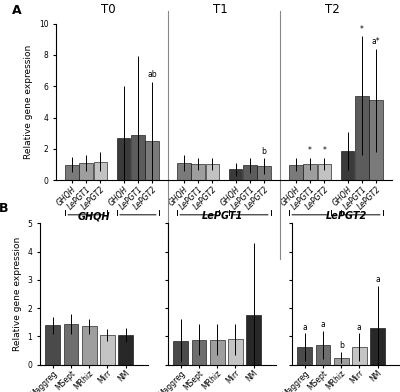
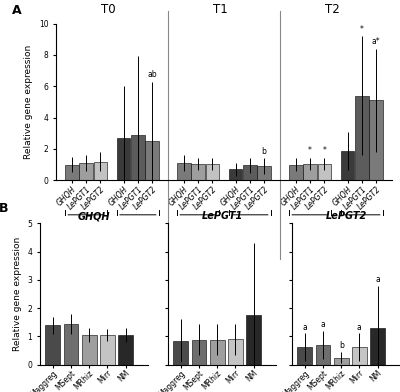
GHQH/MRhiz: 1.35 -> 1.05
